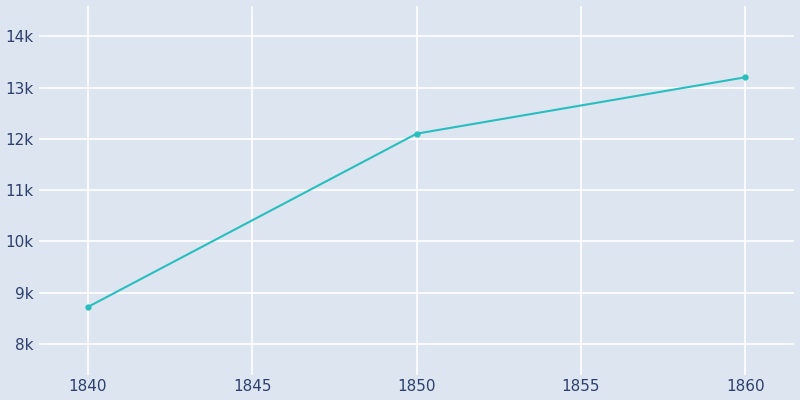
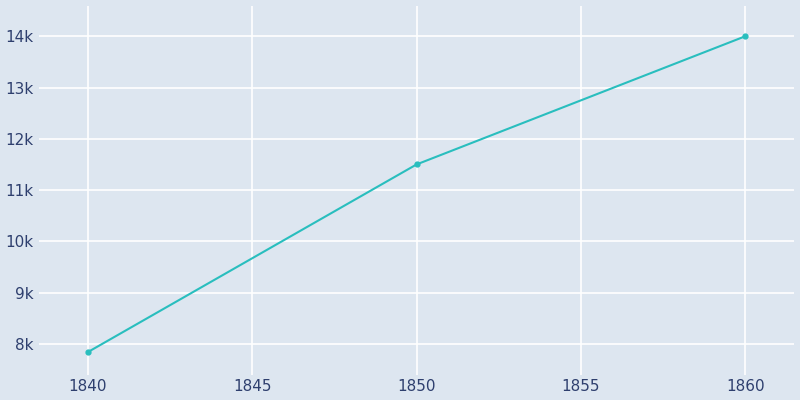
1840: 8.72k -> 7.84k
1850: 12.10k -> 11.50k
1860: 13.20k -> 14.00k
